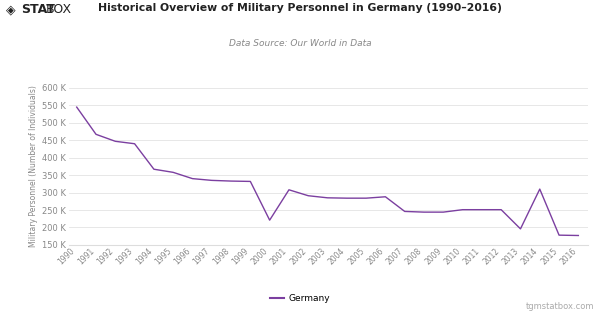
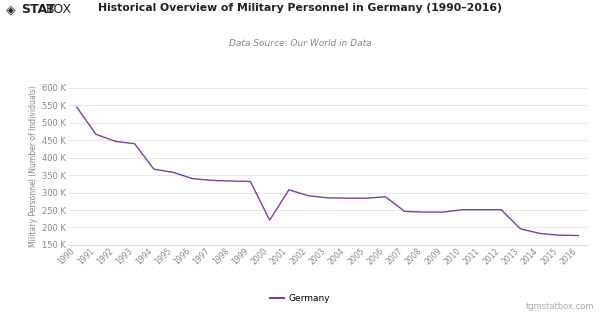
2014: 310 K -> 183 K
